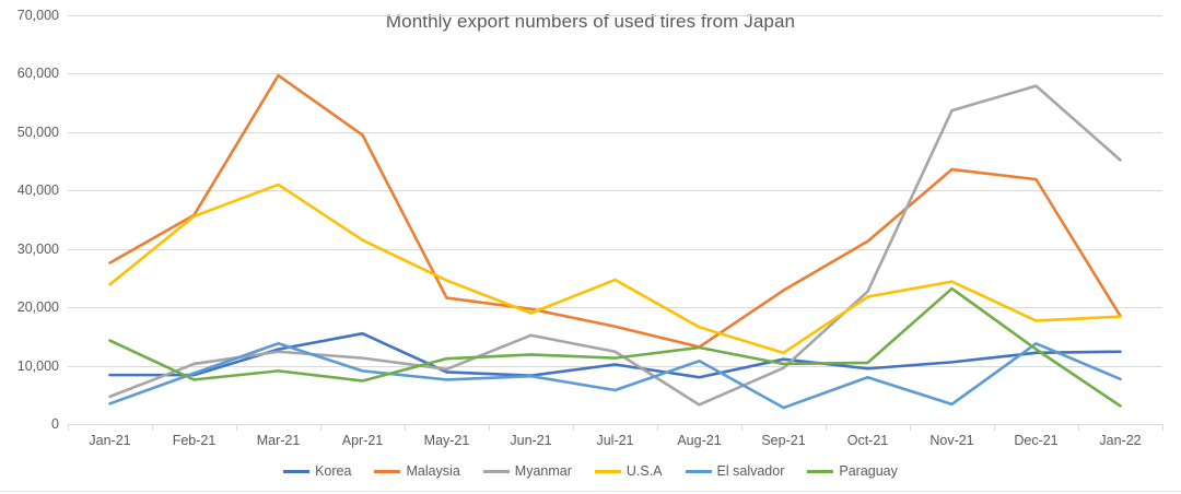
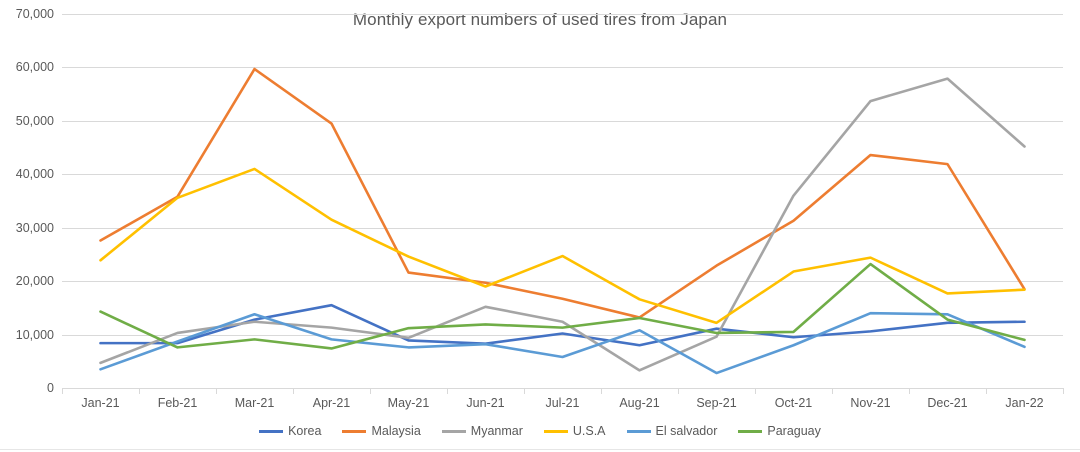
Myanmar/Oct-21: 23000 -> 36000
El salvador/Nov-21: 3000 -> 14000
Paraguay/Jan-22: 3000 -> 9000
